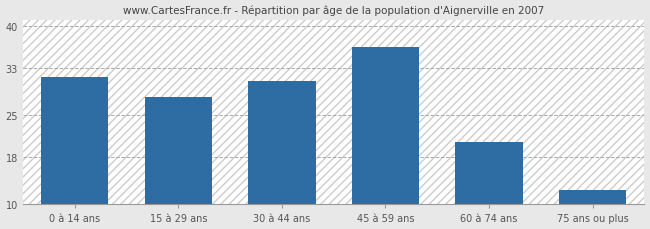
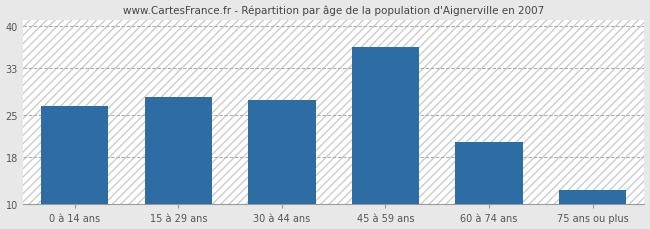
0 à 14 ans: 31.4 -> 26.5
30 à 44 ans: 30.8 -> 27.5
